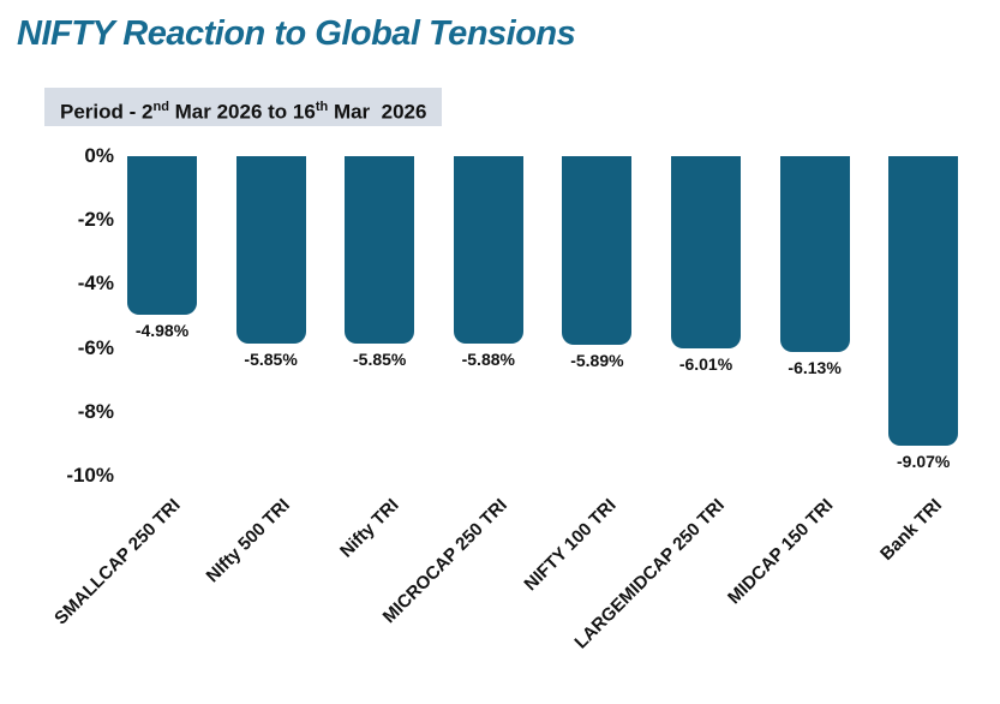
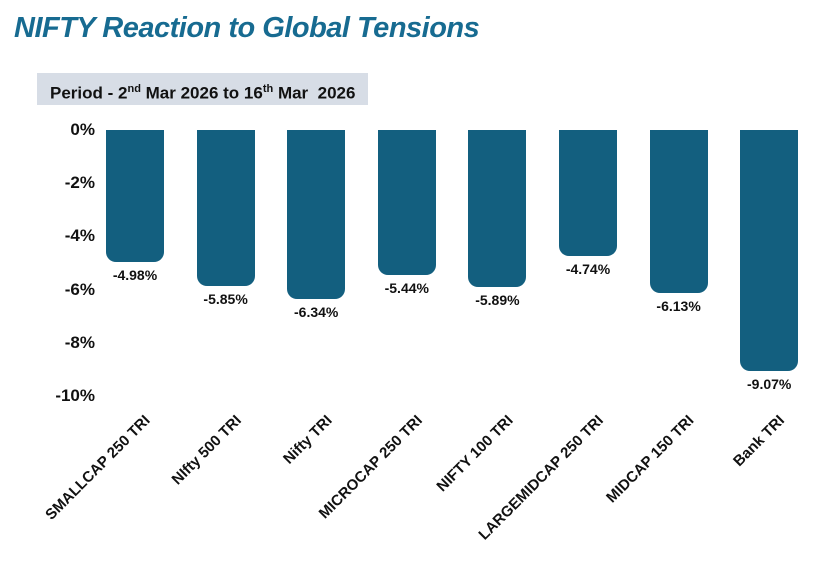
Nifty TRI: -5.85% -> -6.34%
MICROCAP 250 TRI: -5.88% -> -5.44%
LARGEMIDCAP 250 TRI: -6.01% -> -4.74%
